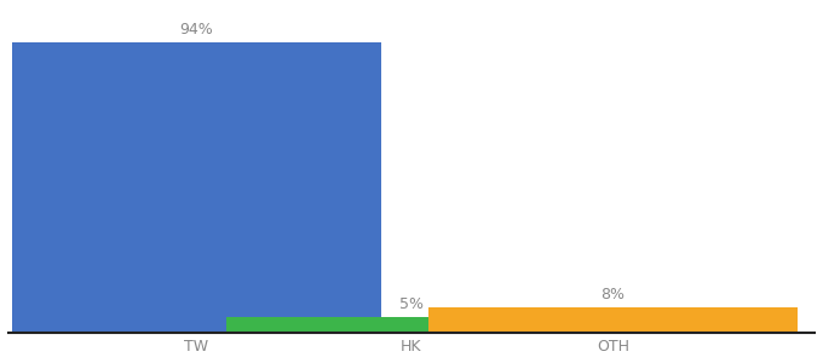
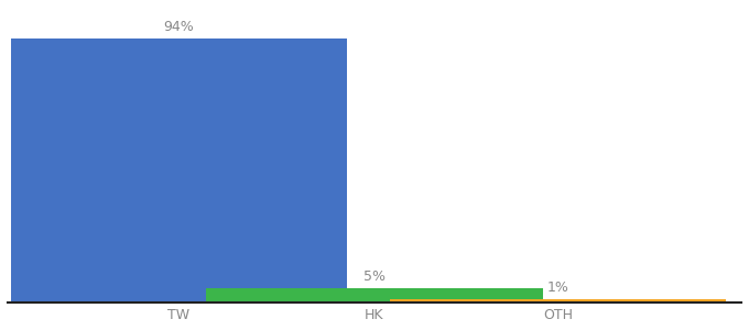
OTH: 8% -> 1%
